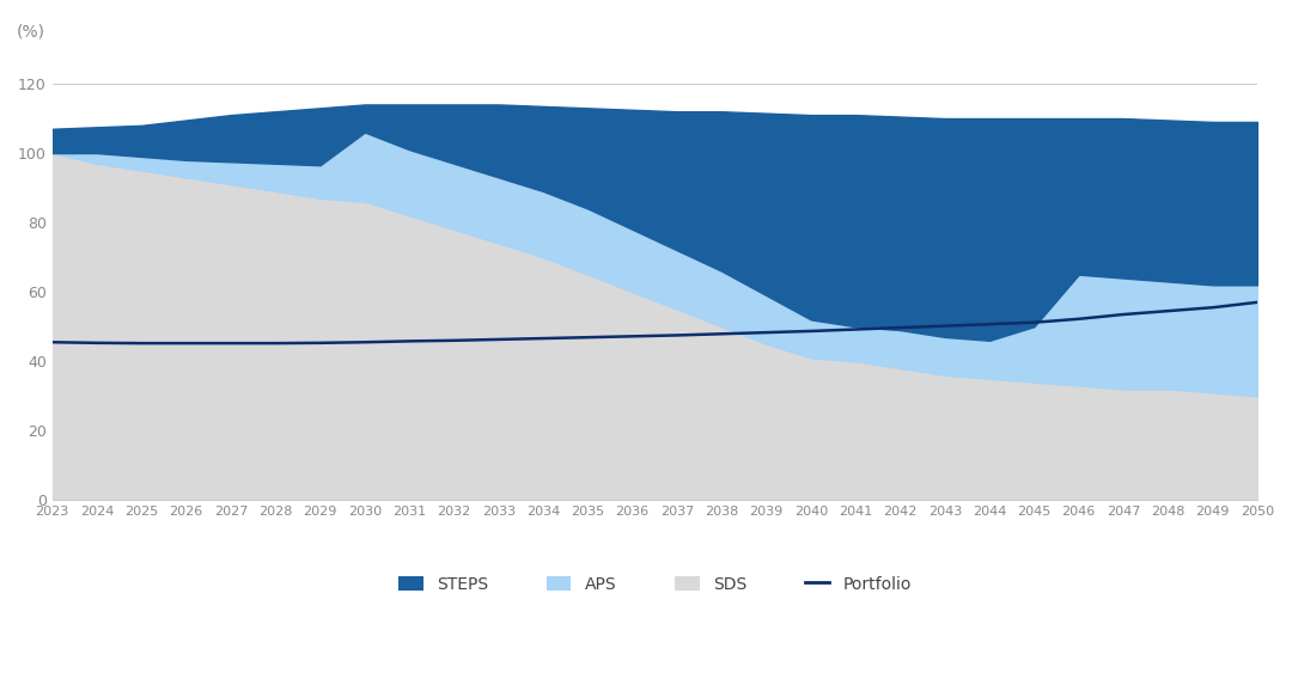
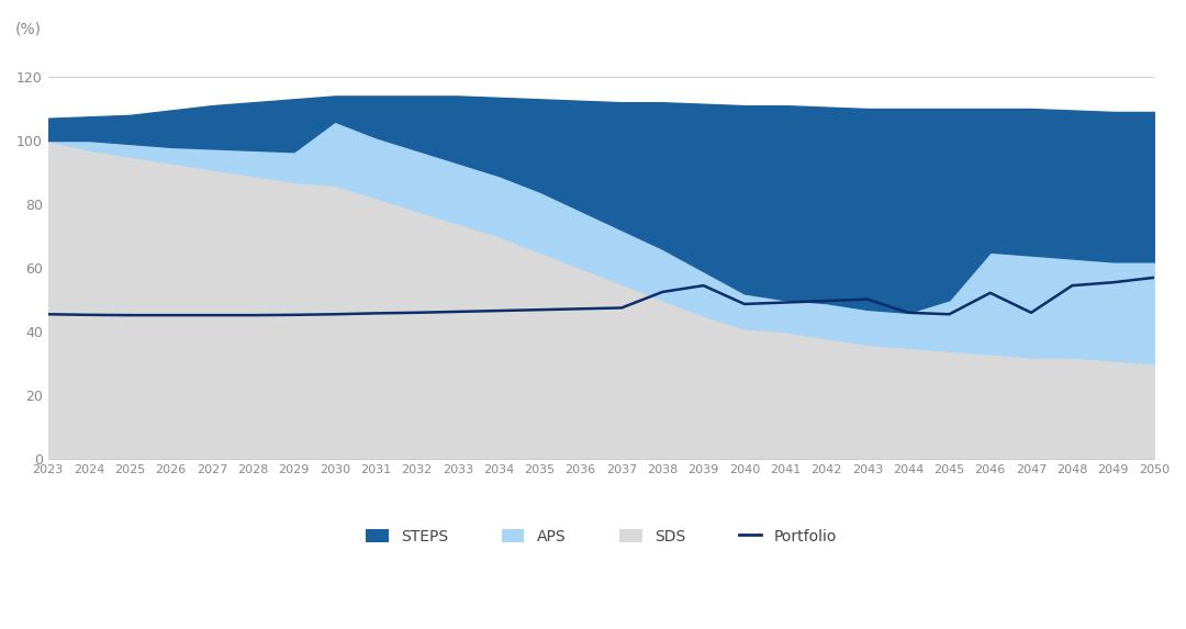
Portfolio/2038: 47.9 -> 52.5
Portfolio/2039: 48.3 -> 54.5
Portfolio/2044: 50.7 -> 46.0
Portfolio/2045: 51.2 -> 45.5
Portfolio/2047: 53.5 -> 46.0
